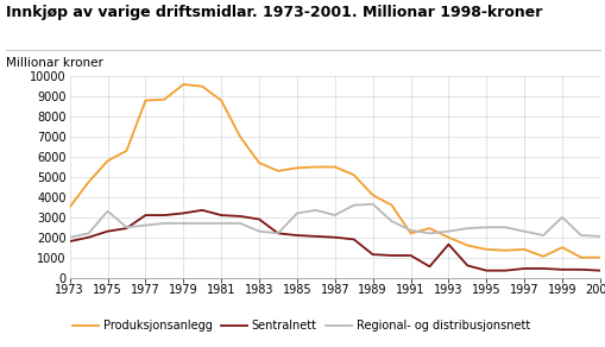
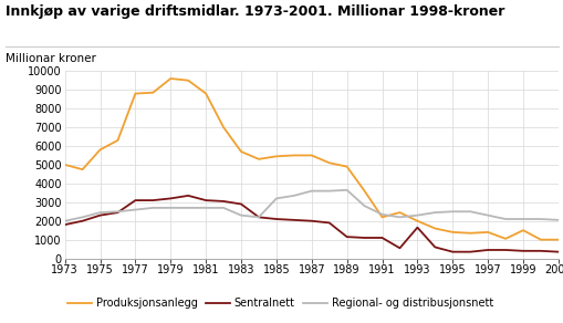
Produksjonsanlegg/1973: 3500 -> 5000
Regional- og distribusjonsnett/1975: 3300 -> 2400
Regional- og distribusjonsnett/1987: 3100 -> 3600
Produksjonsanlegg/1989: 4100 -> 4900
Regional- og distribusjonsnett/1999: 3000 -> 2100
